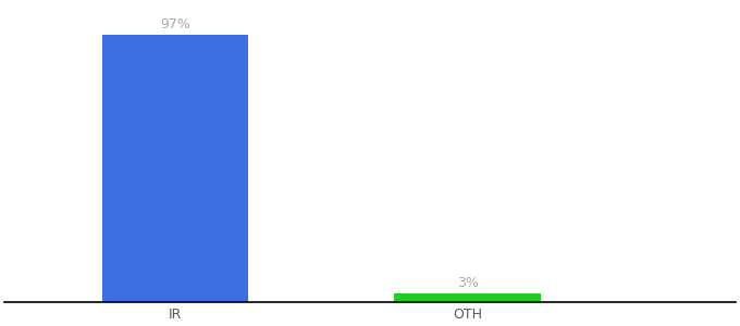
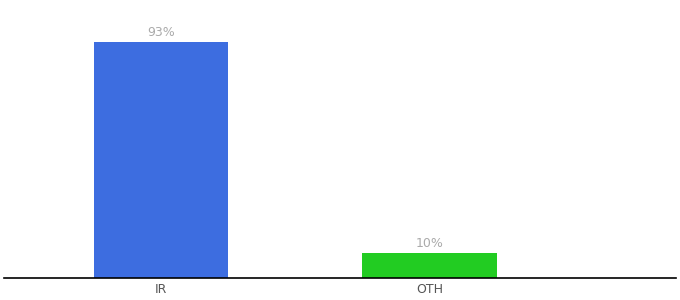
IR: 97% -> 93%
OTH: 3% -> 10%
